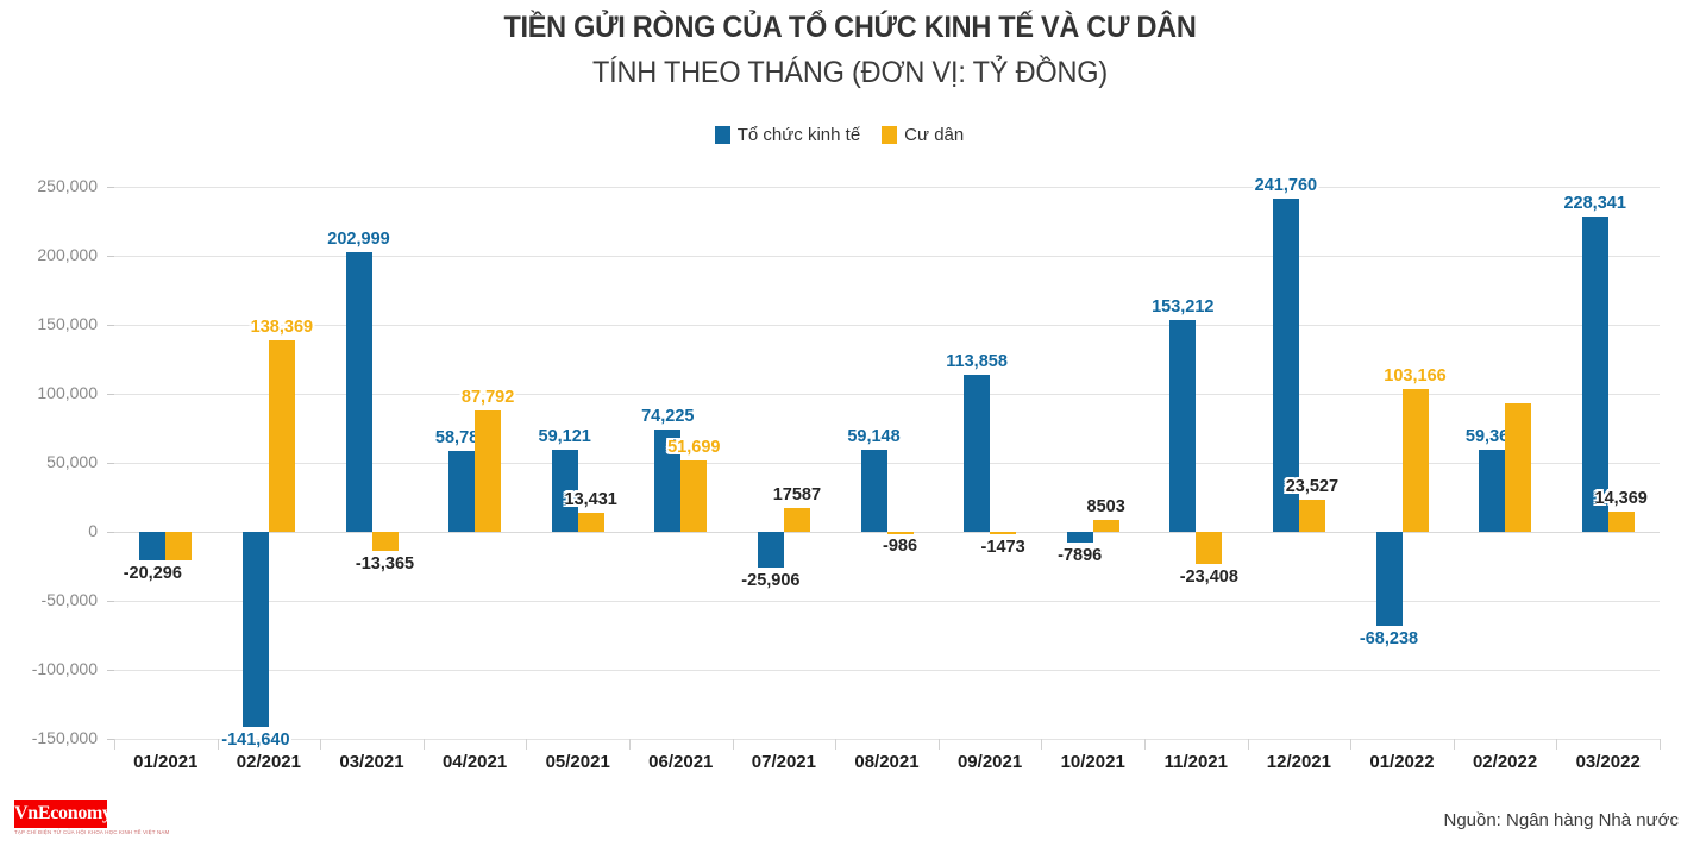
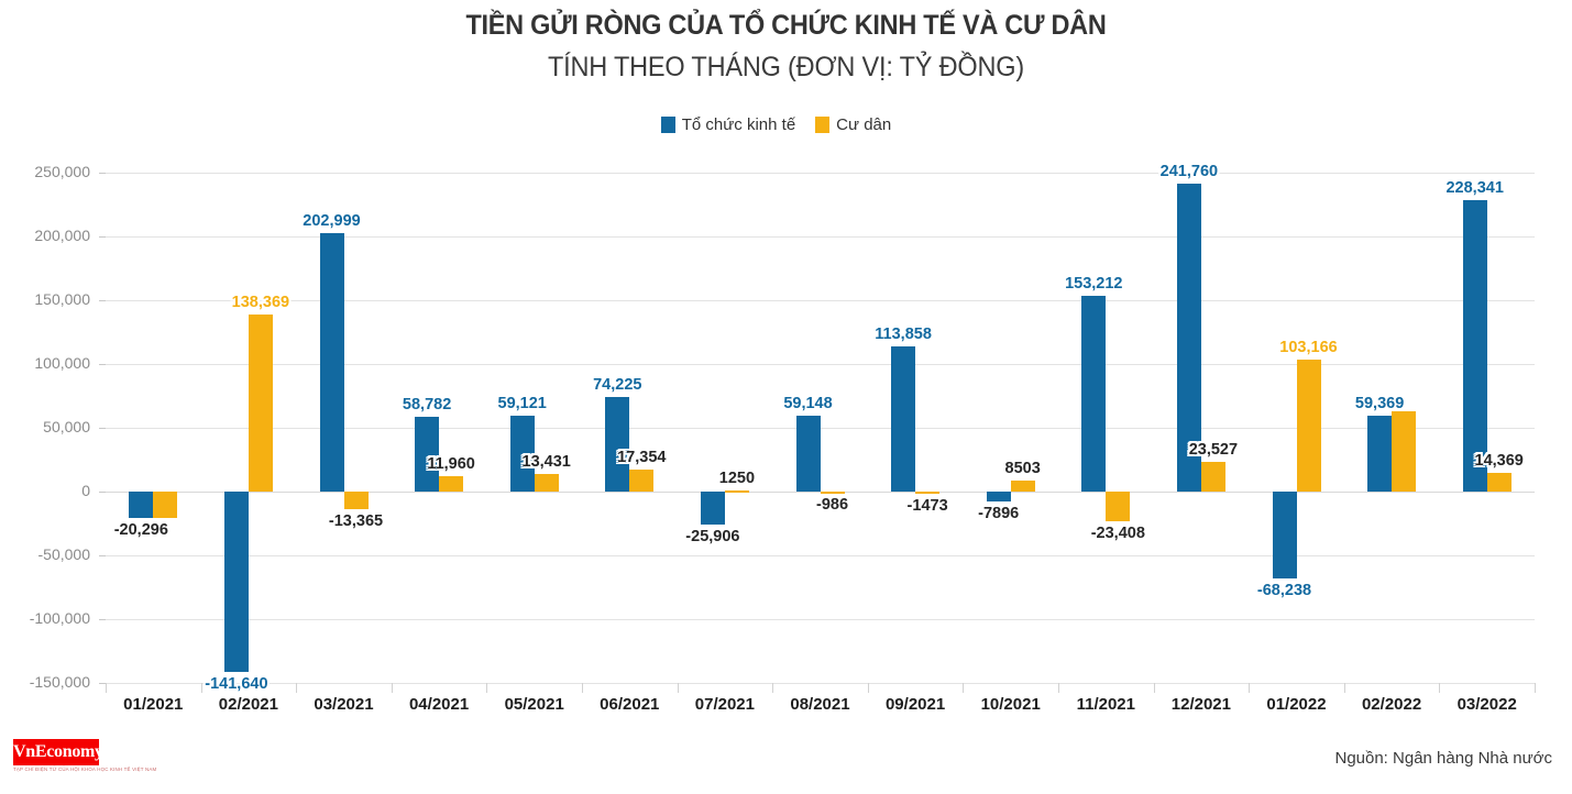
Cư dân/04/2021: 87,792 -> 11,960
Cư dân/06/2021: 51,699 -> 17,354
Cư dân/07/2021: 17587 -> 1250
Cư dân/02/2022: 93000 -> 63000
